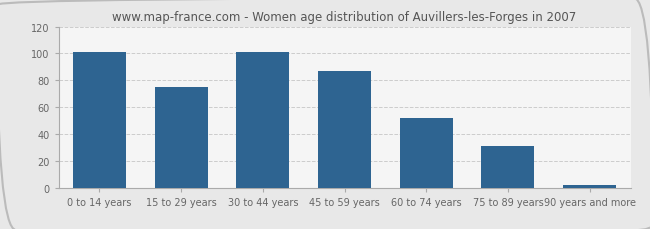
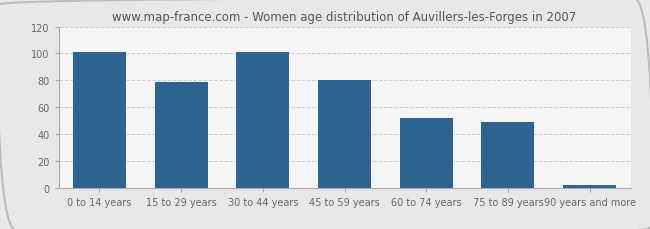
15 to 29 years: 75 -> 79
45 to 59 years: 87 -> 80
75 to 89 years: 31 -> 49
